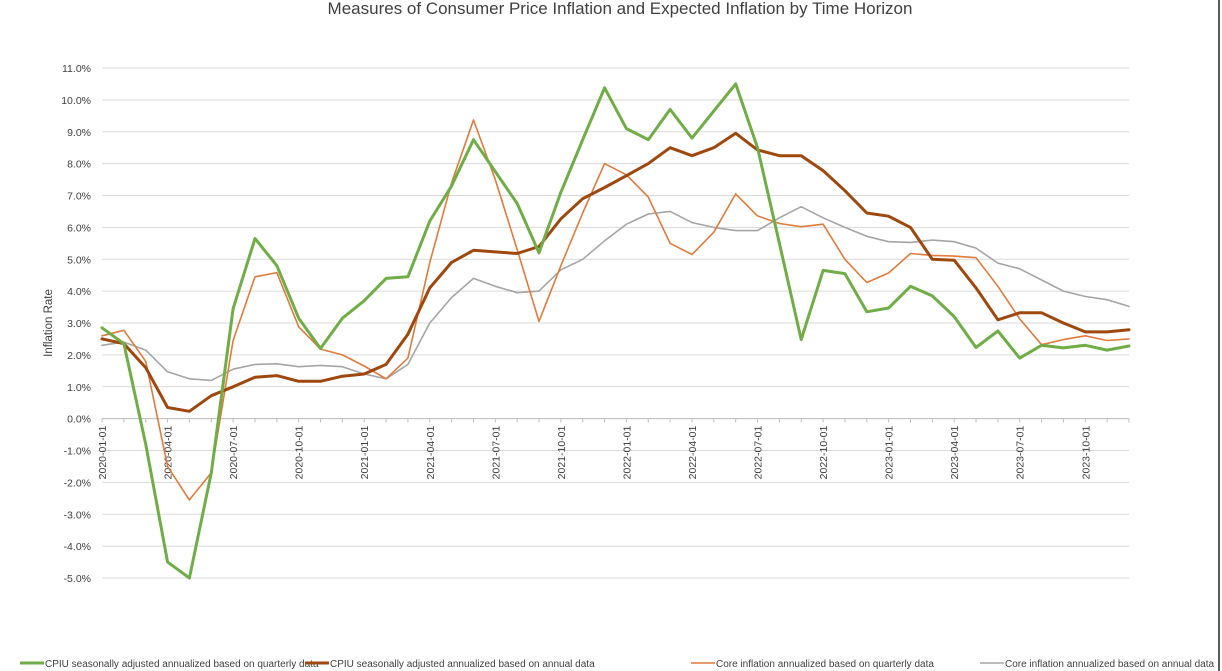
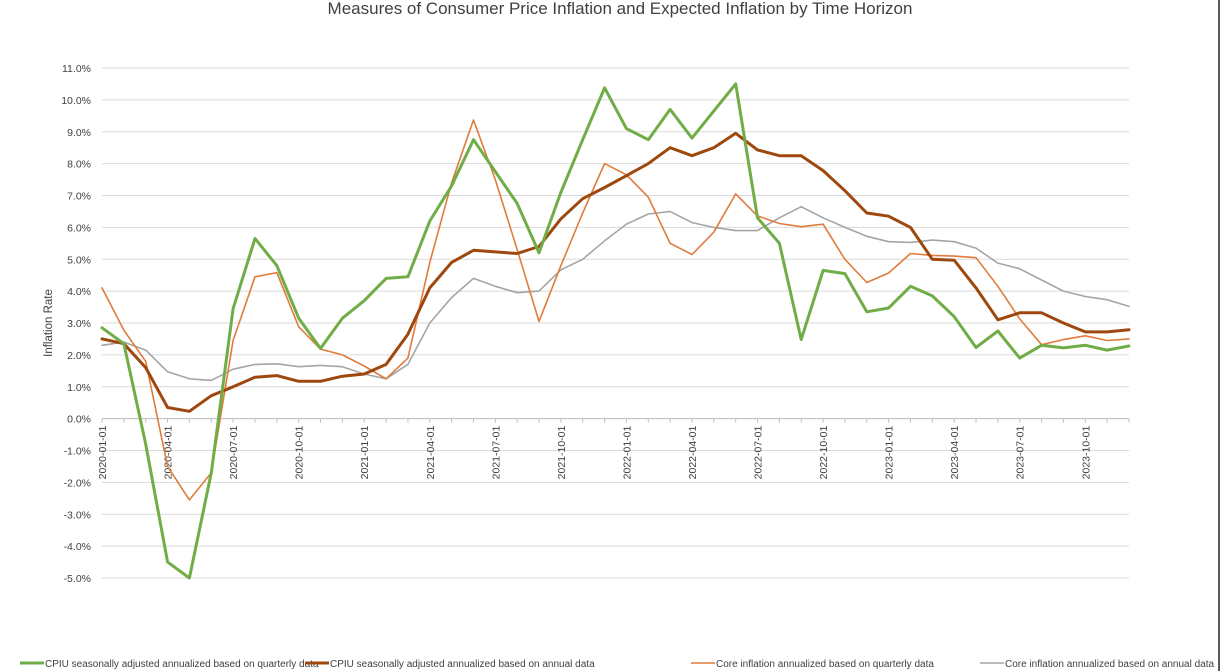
Core inflation annualized based on quarterly data/2020-01-01: 2.6% -> 4.1%
CPIU seasonally adjusted annualized based on quarterly data/2022-07-01: 8.5% -> 6.3%
